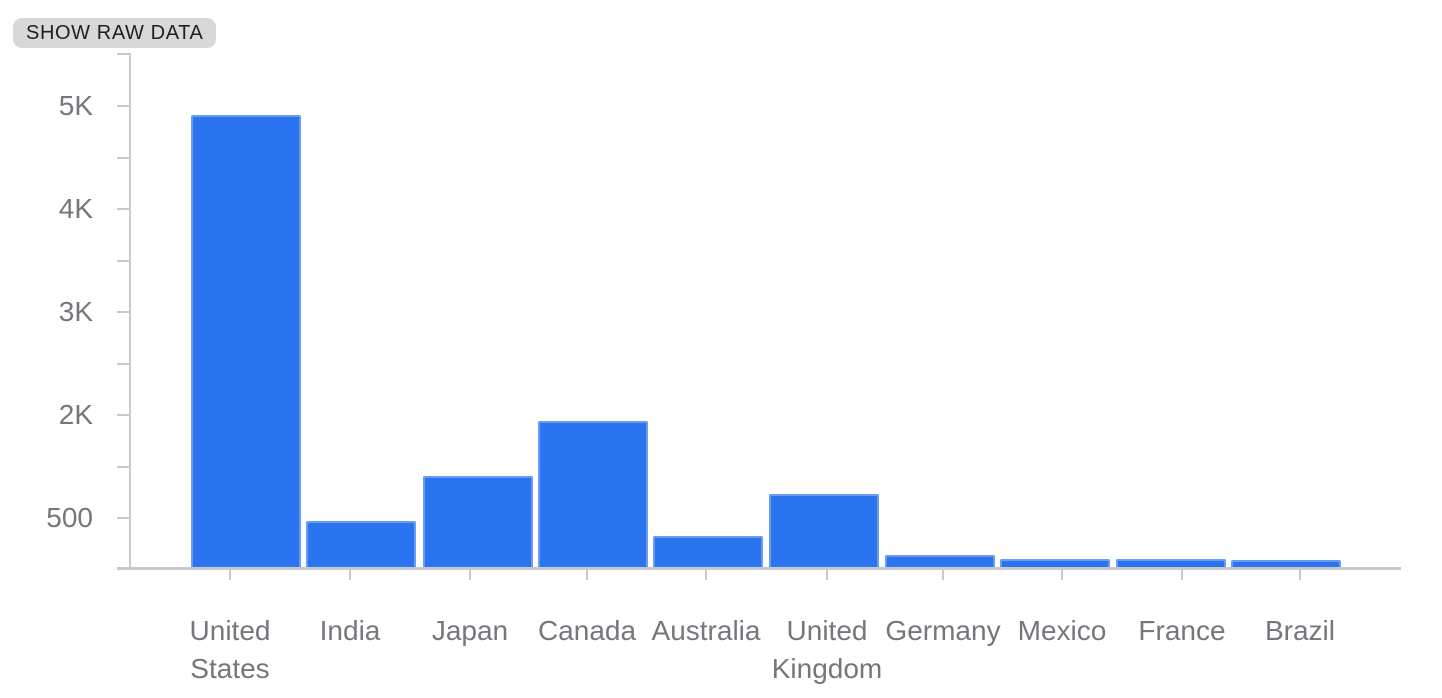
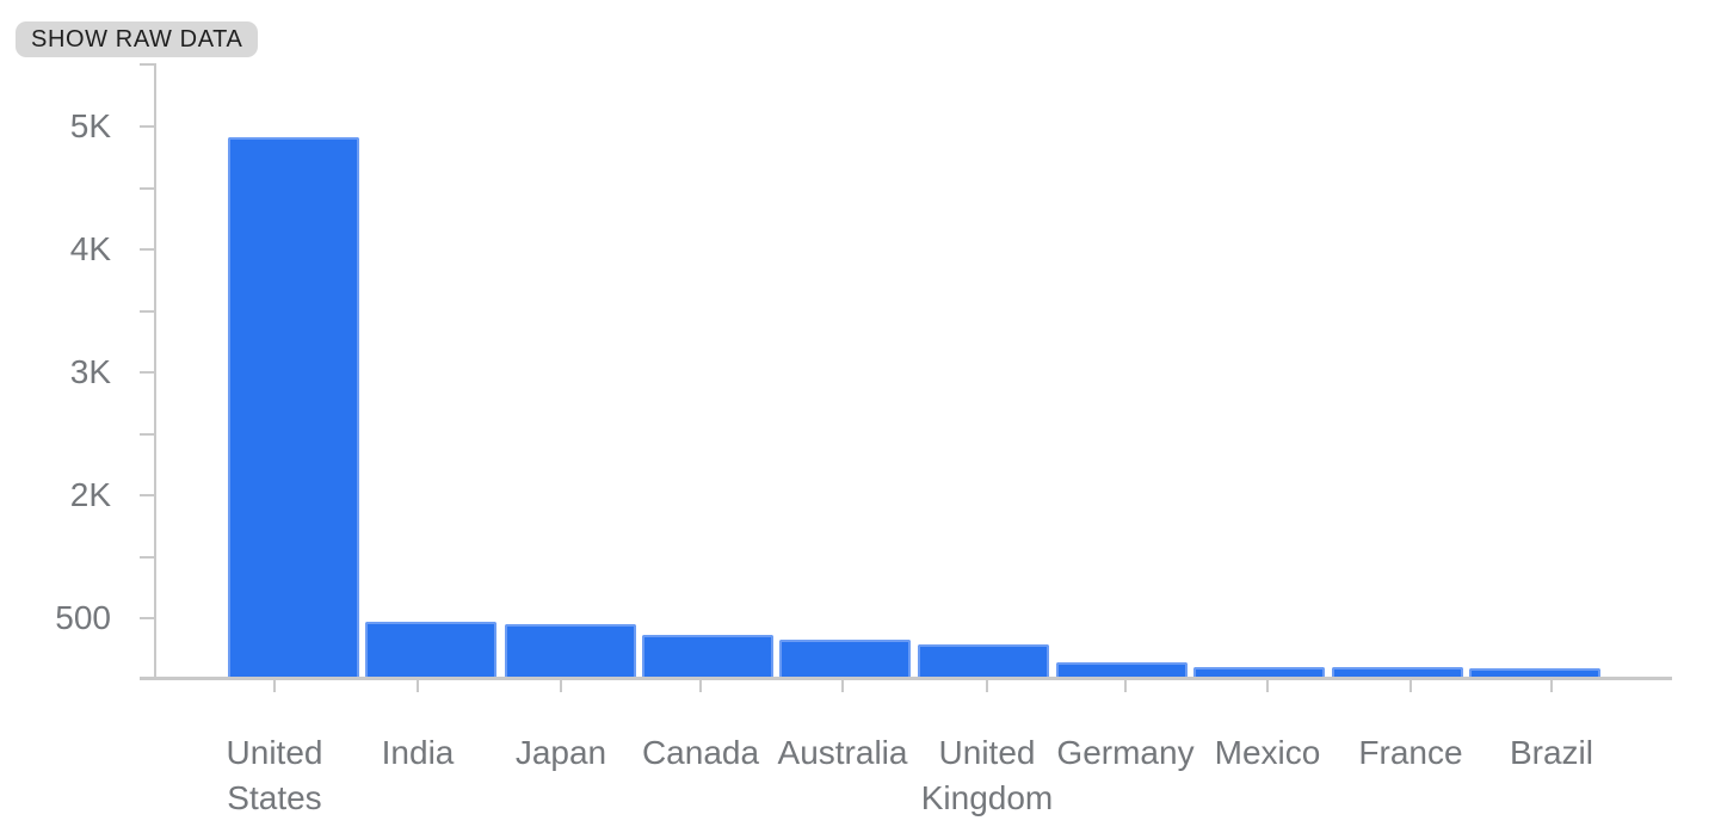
Japan: 1.10K -> 0.44K
Canada: 1.90K -> 0.35K
United Kingdom: 0.83K -> 0.27K
